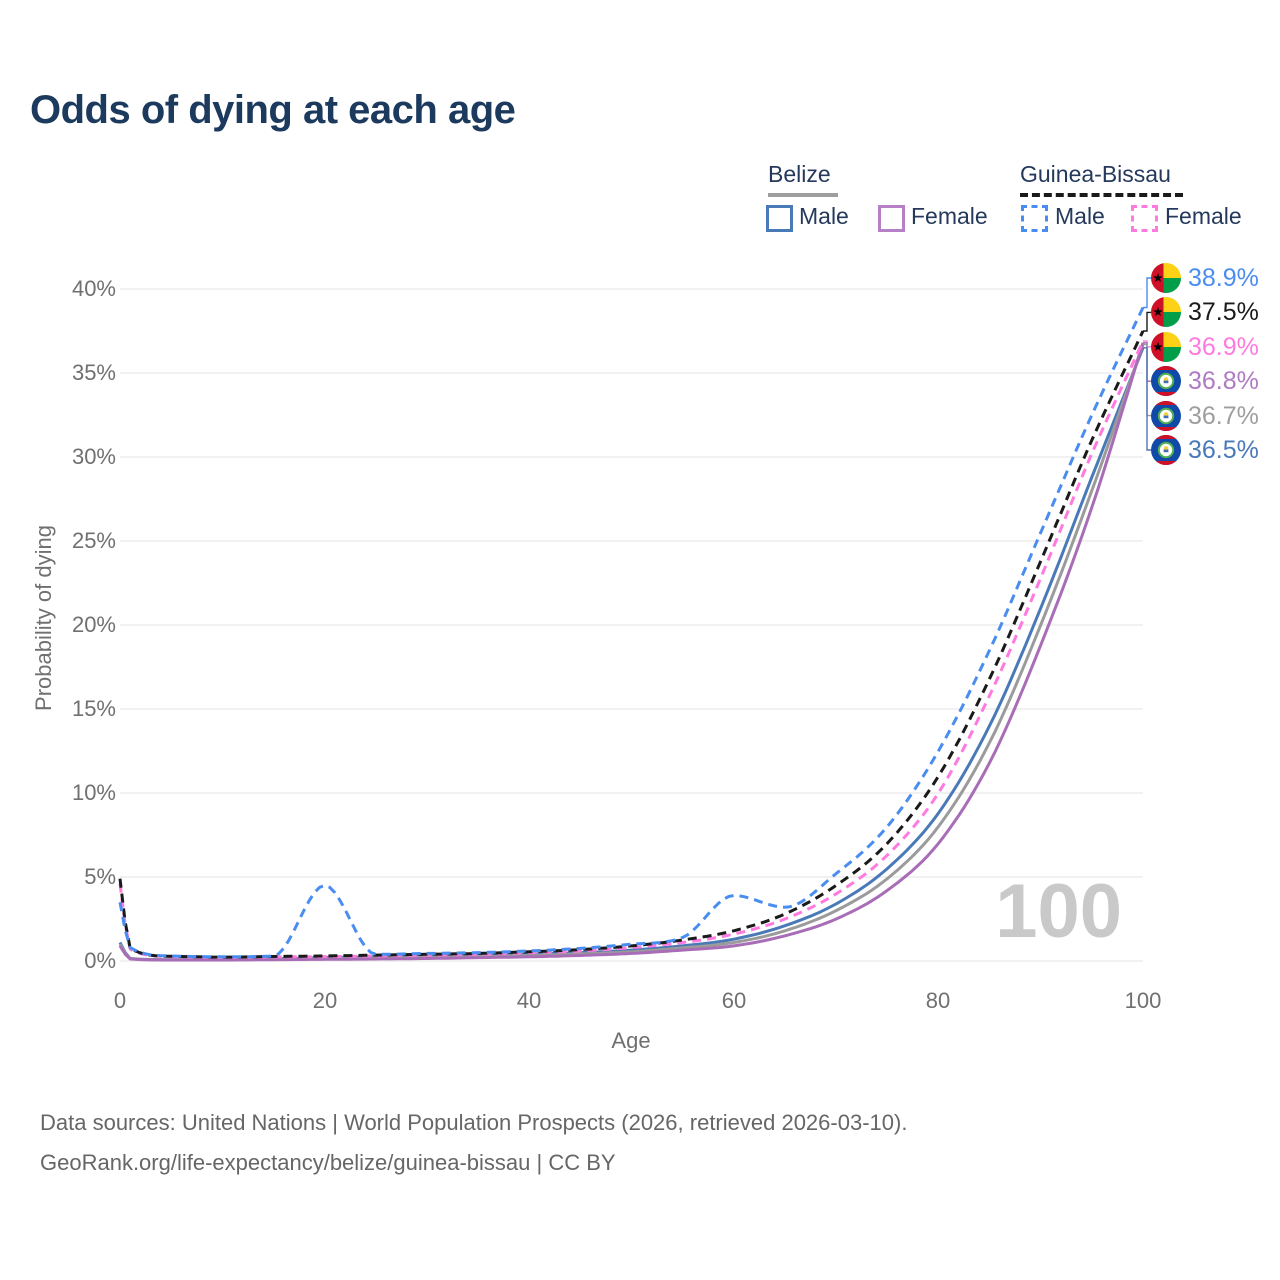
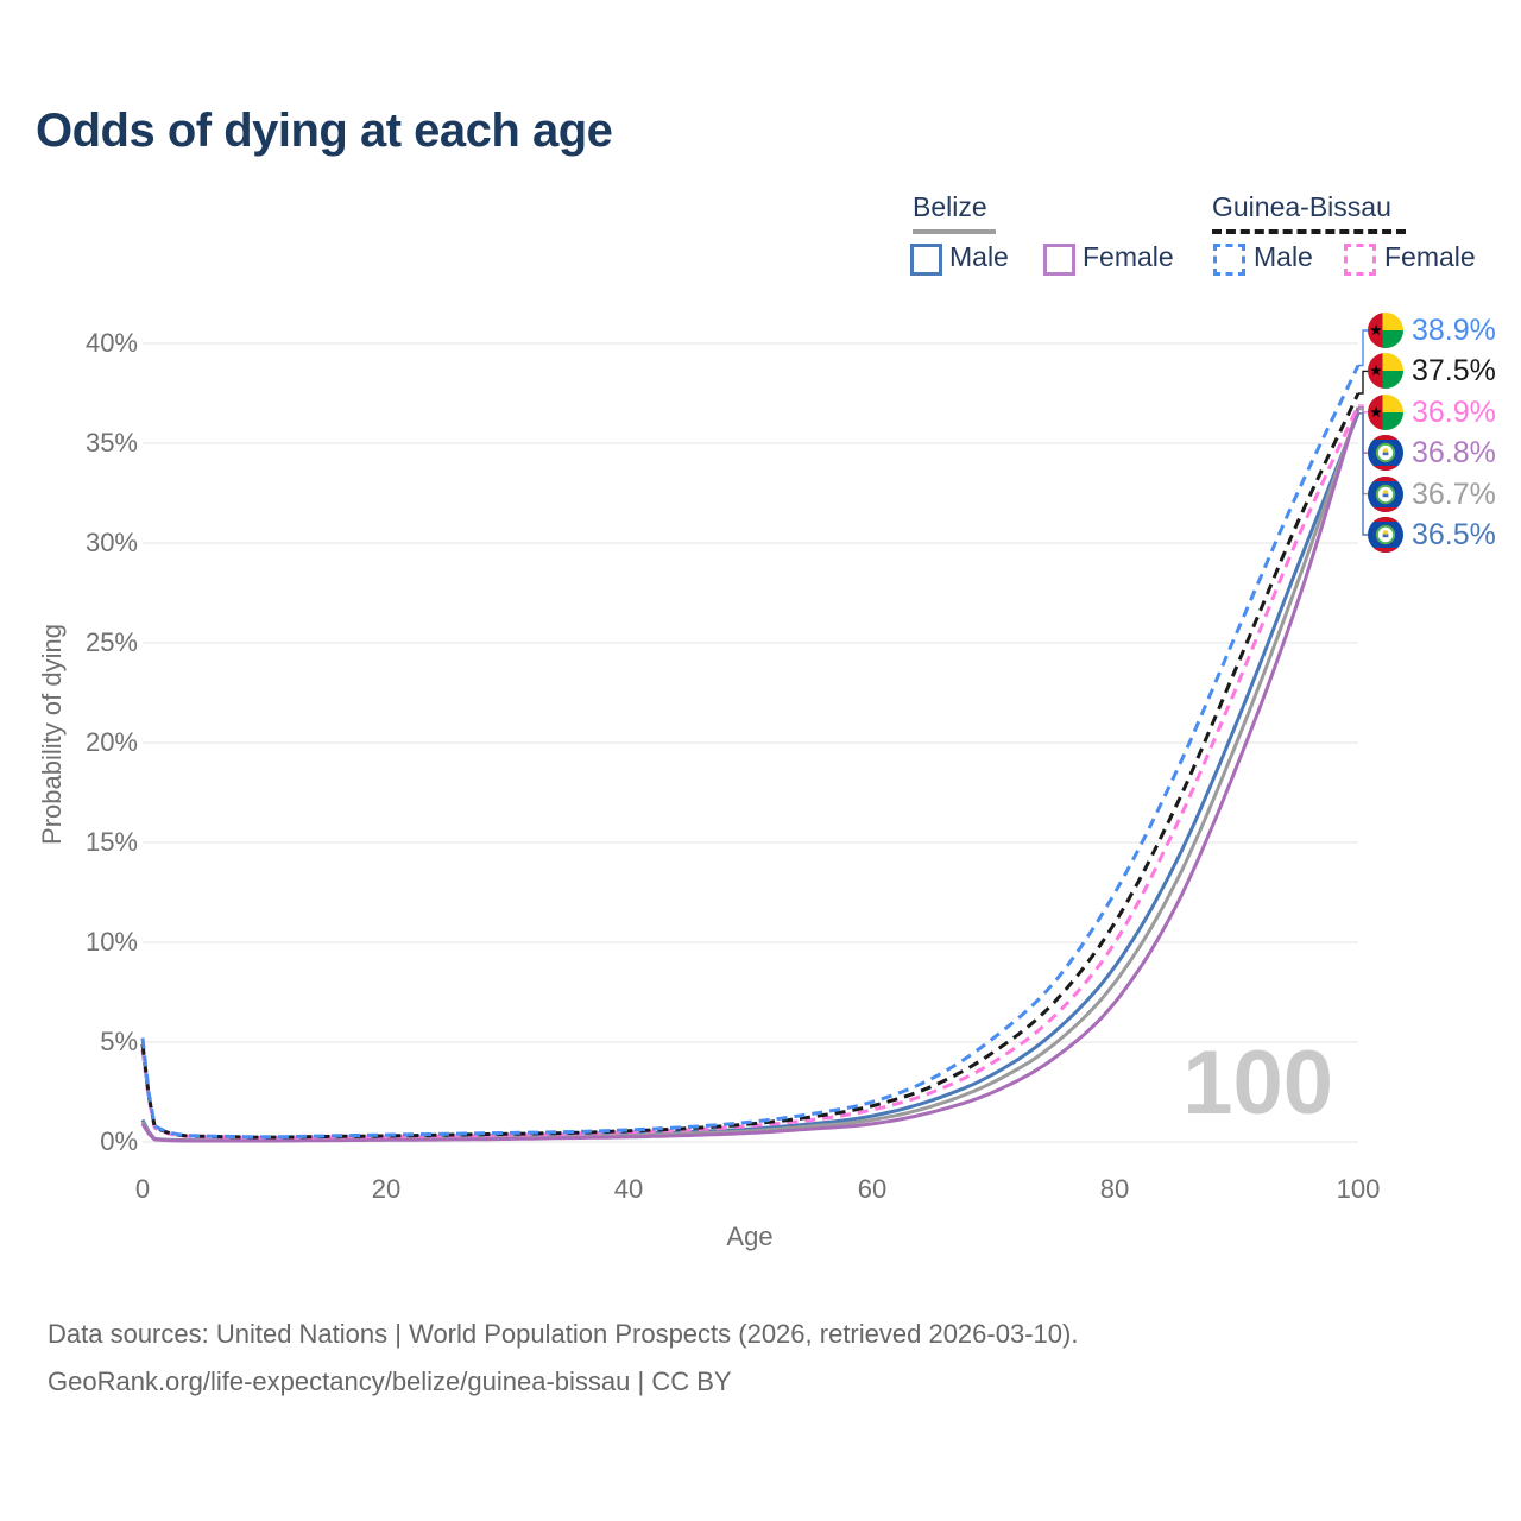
Guinea-Bissau Male/0: 3.5% -> 5.2%
Guinea-Bissau Male/20: 4.5% -> 0.3%
Guinea-Bissau Male/60: 3.9% -> 2.0%
